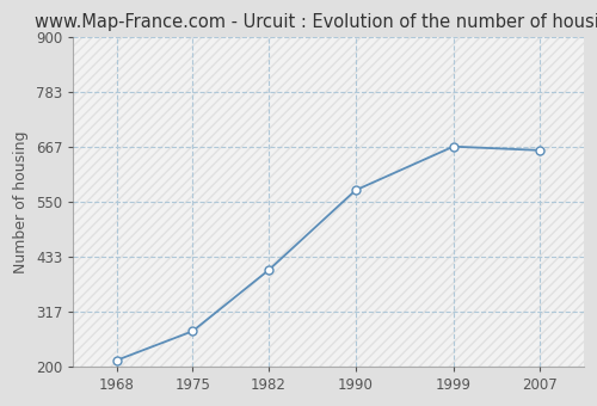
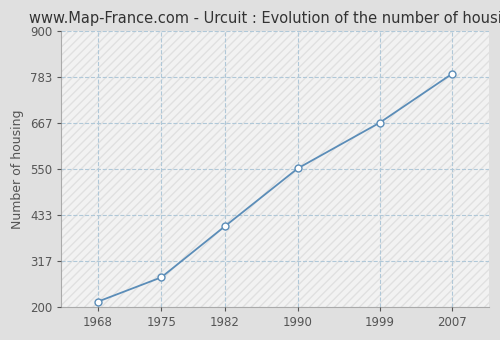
1990: 575 -> 552
2007: 660 -> 793
